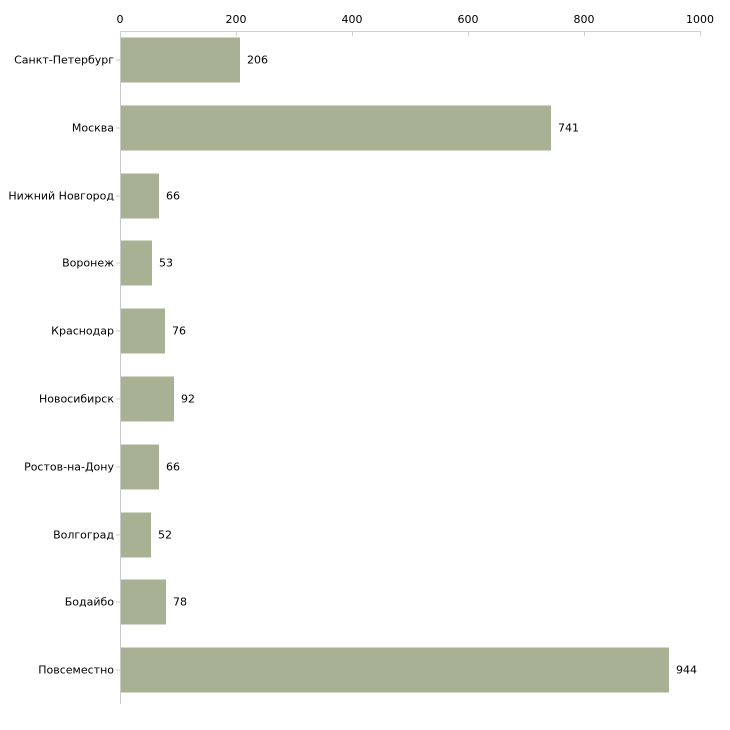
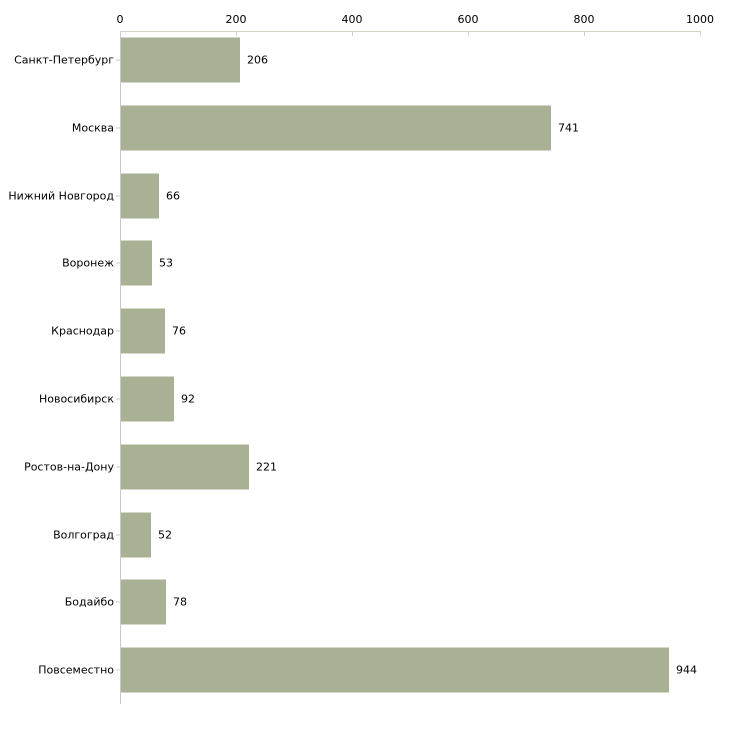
Ростов-на-Дону: 66 -> 221
